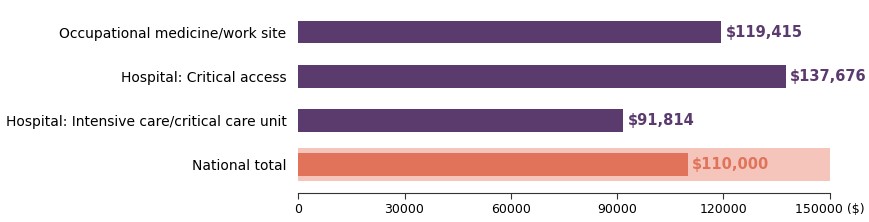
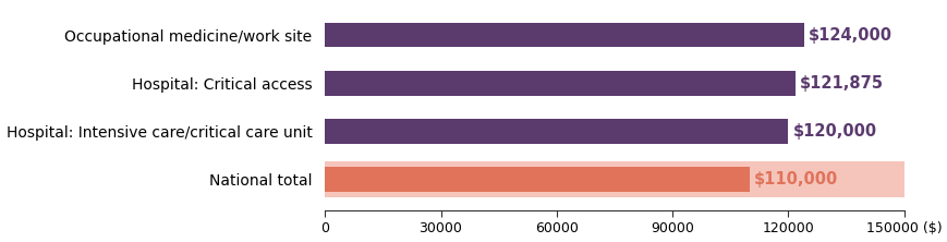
Occupational medicine/work site: $119,415 -> $124,000
Hospital: Critical access: $137,676 -> $121,875
Hospital: Intensive care/critical care unit: $91,814 -> $120,000
